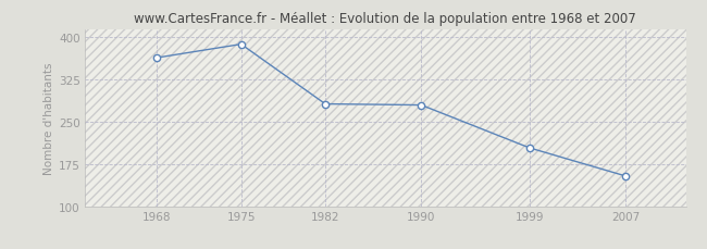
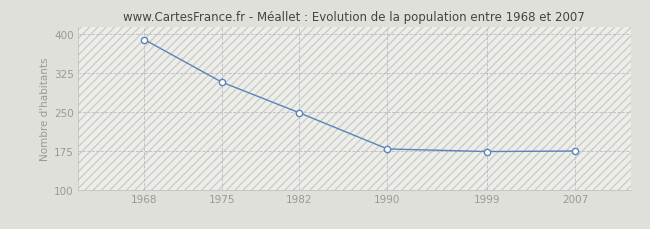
1968: 364 -> 390
1975: 388 -> 308
1982: 282 -> 249
1990: 280 -> 179
1999: 204 -> 174
2007: 154 -> 175
